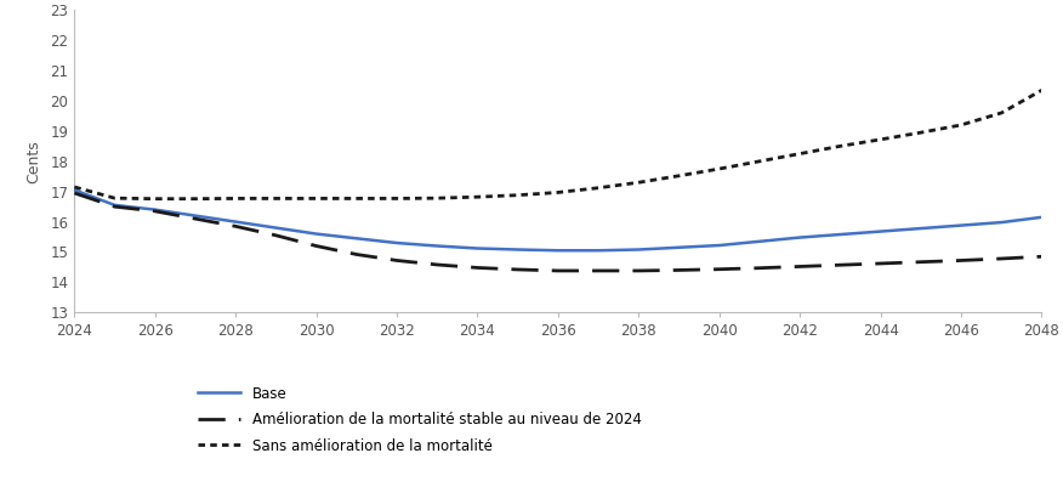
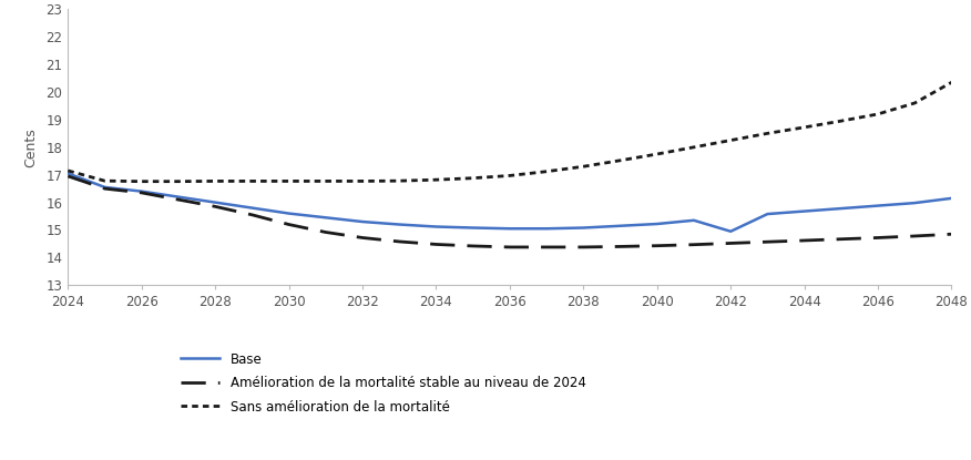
Base/2042: 15.48 -> 14.95
